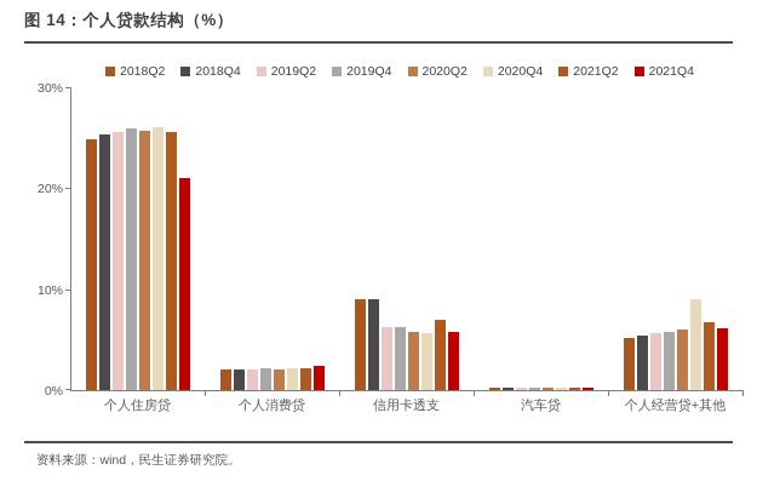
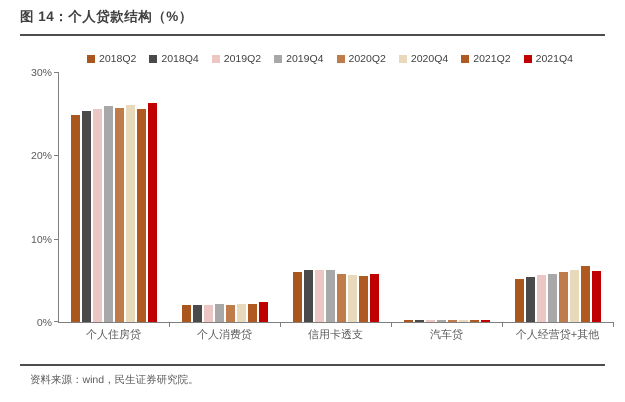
2021Q4/个人住房贷: 21% -> 26%
2018Q2/信用卡透支: 9% -> 6%
2018Q4/信用卡透支: 9% -> 6%
2021Q2/信用卡透支: 7% -> 6%
2020Q4/个人经营贷+其他: 9% -> 6%
